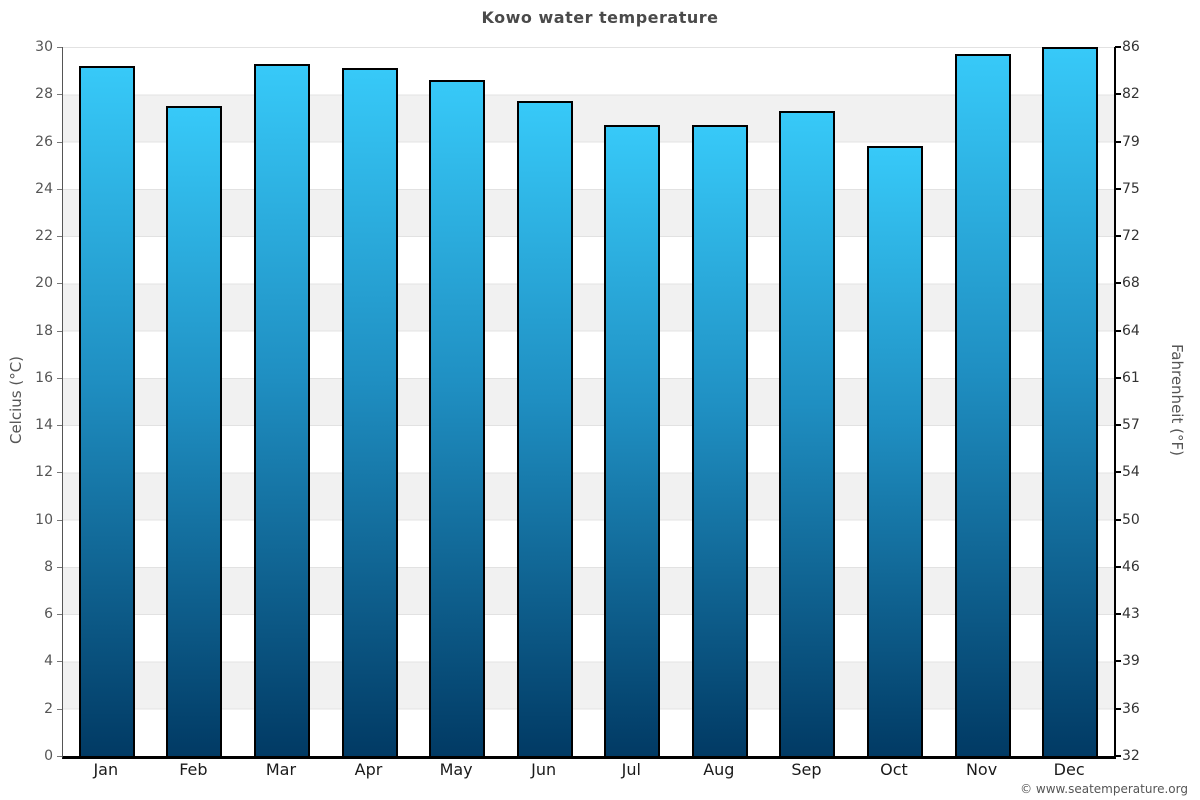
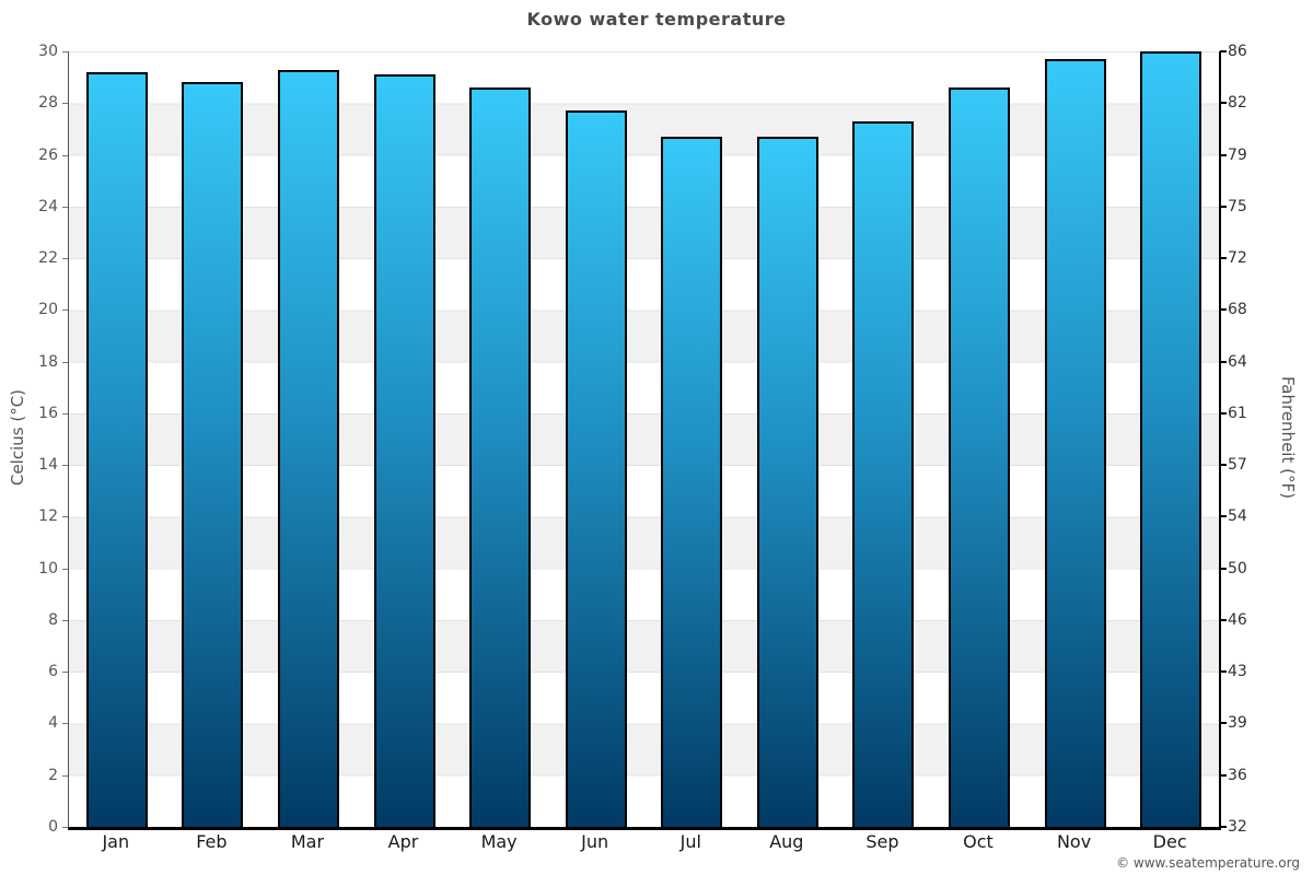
Feb: 27.5 -> 28.8
Oct: 25.8 -> 28.6
